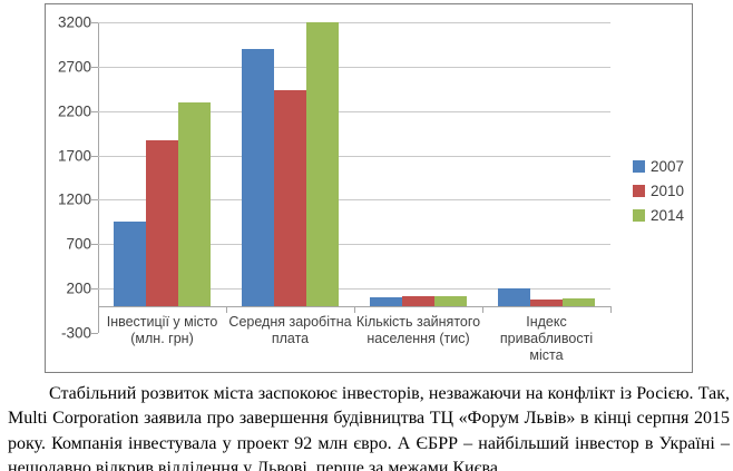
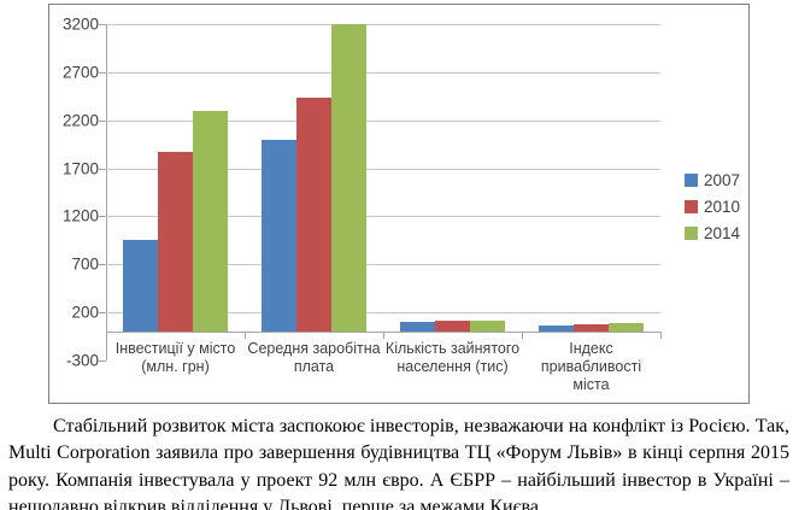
2007/Середня заробітна плата: 2900 -> 2000
2007/Індекс привабливості міста: 200 -> 100
